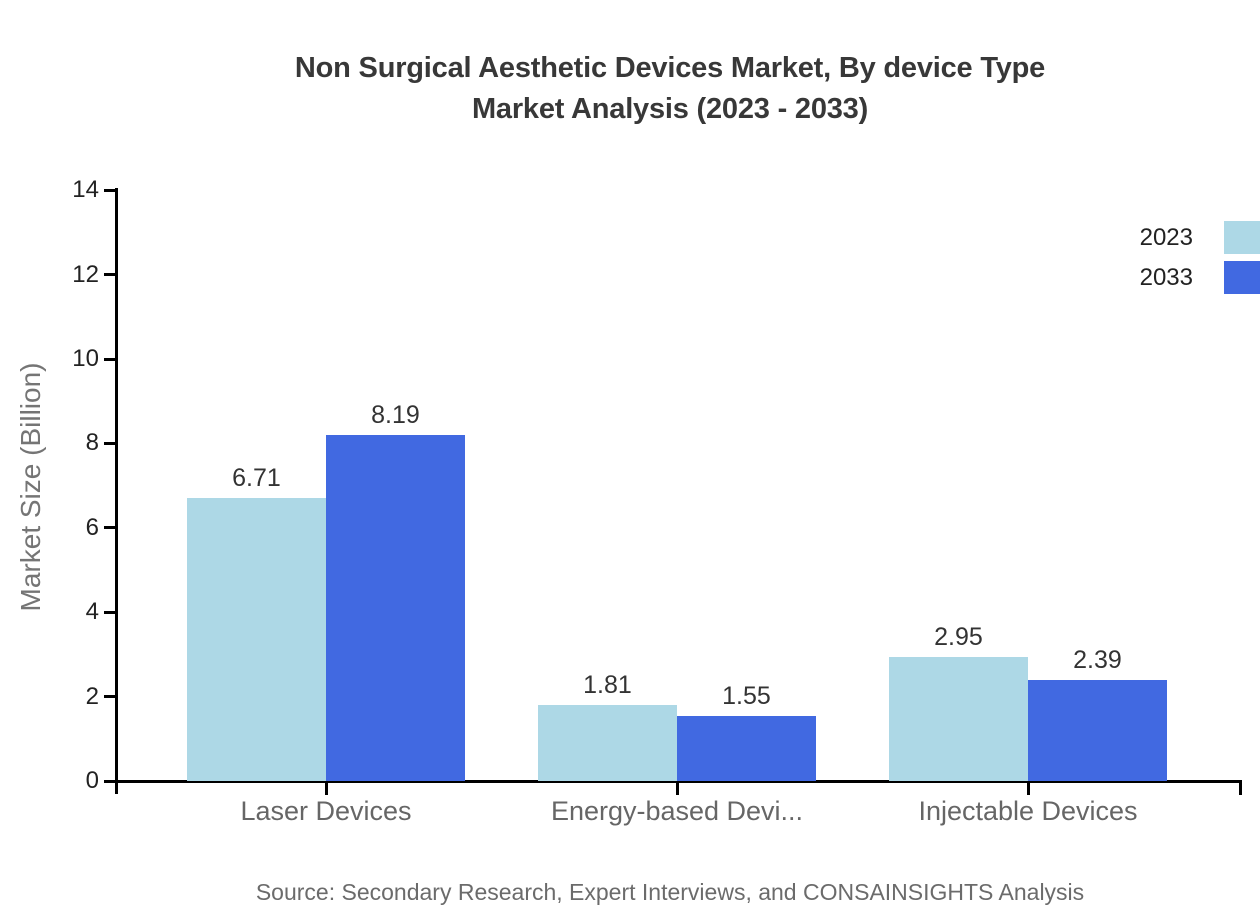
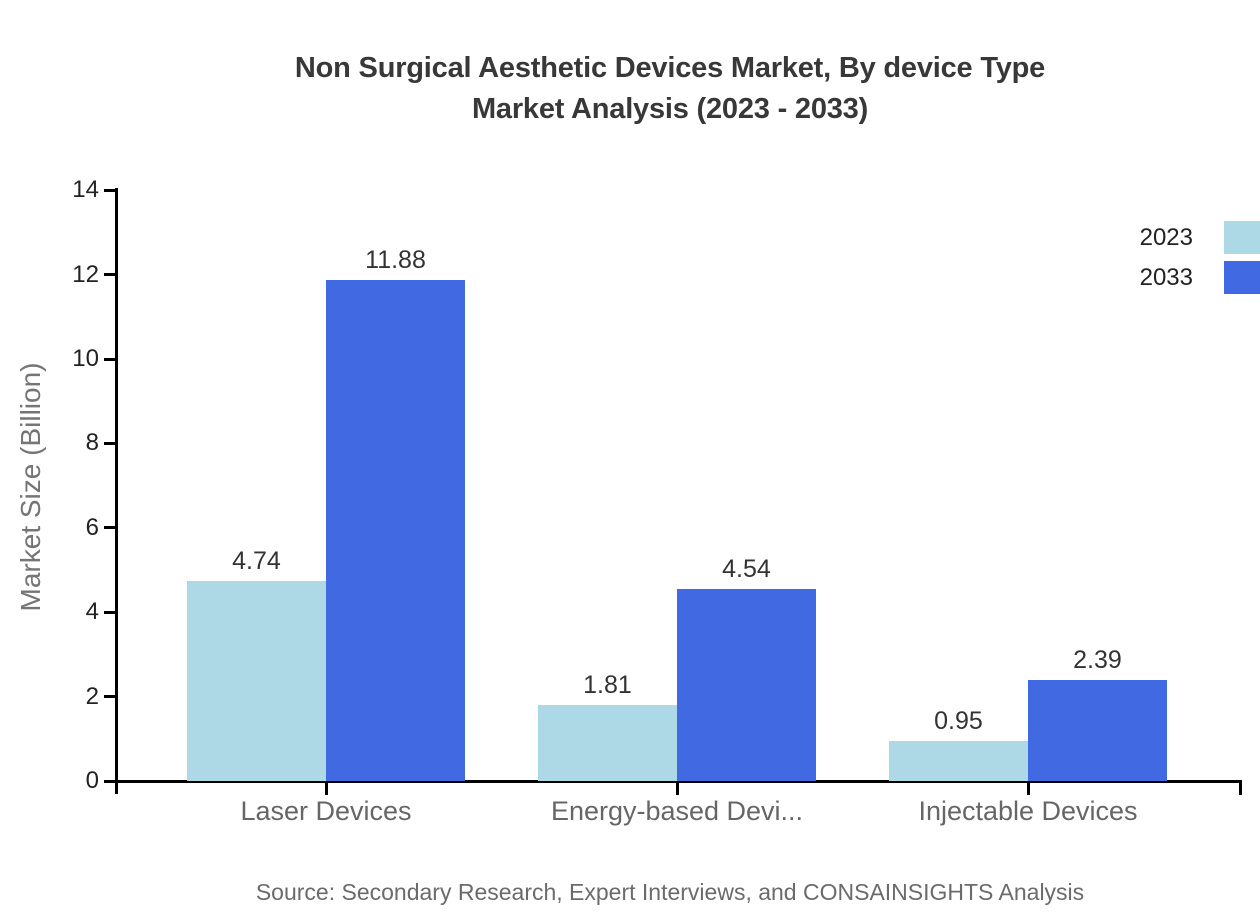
2023/Laser Devices: 6.71 -> 4.74
2033/Laser Devices: 8.19 -> 11.88
2033/Energy-based Devi...: 1.55 -> 4.54
2023/Injectable Devices: 2.95 -> 0.95
